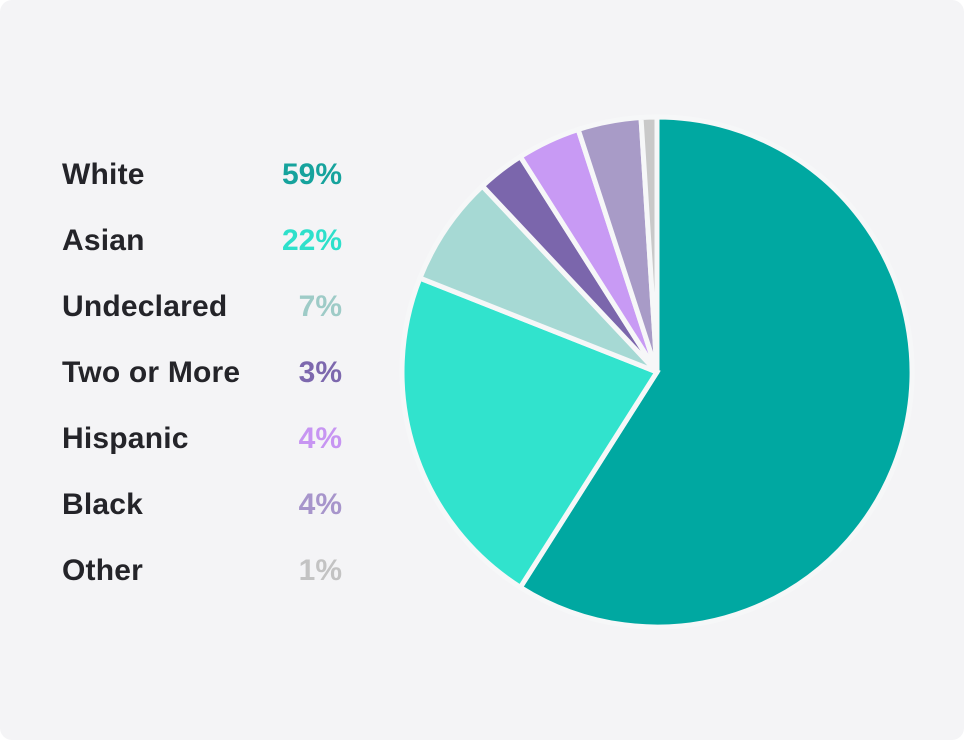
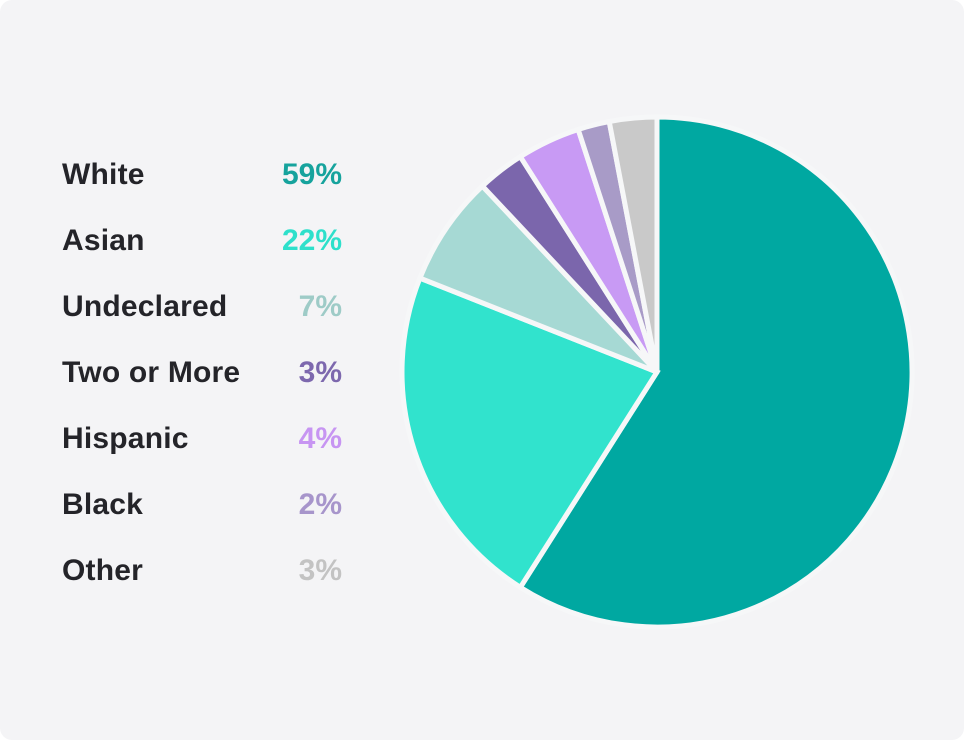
Black: 4% -> 2%
Other: 1% -> 3%
